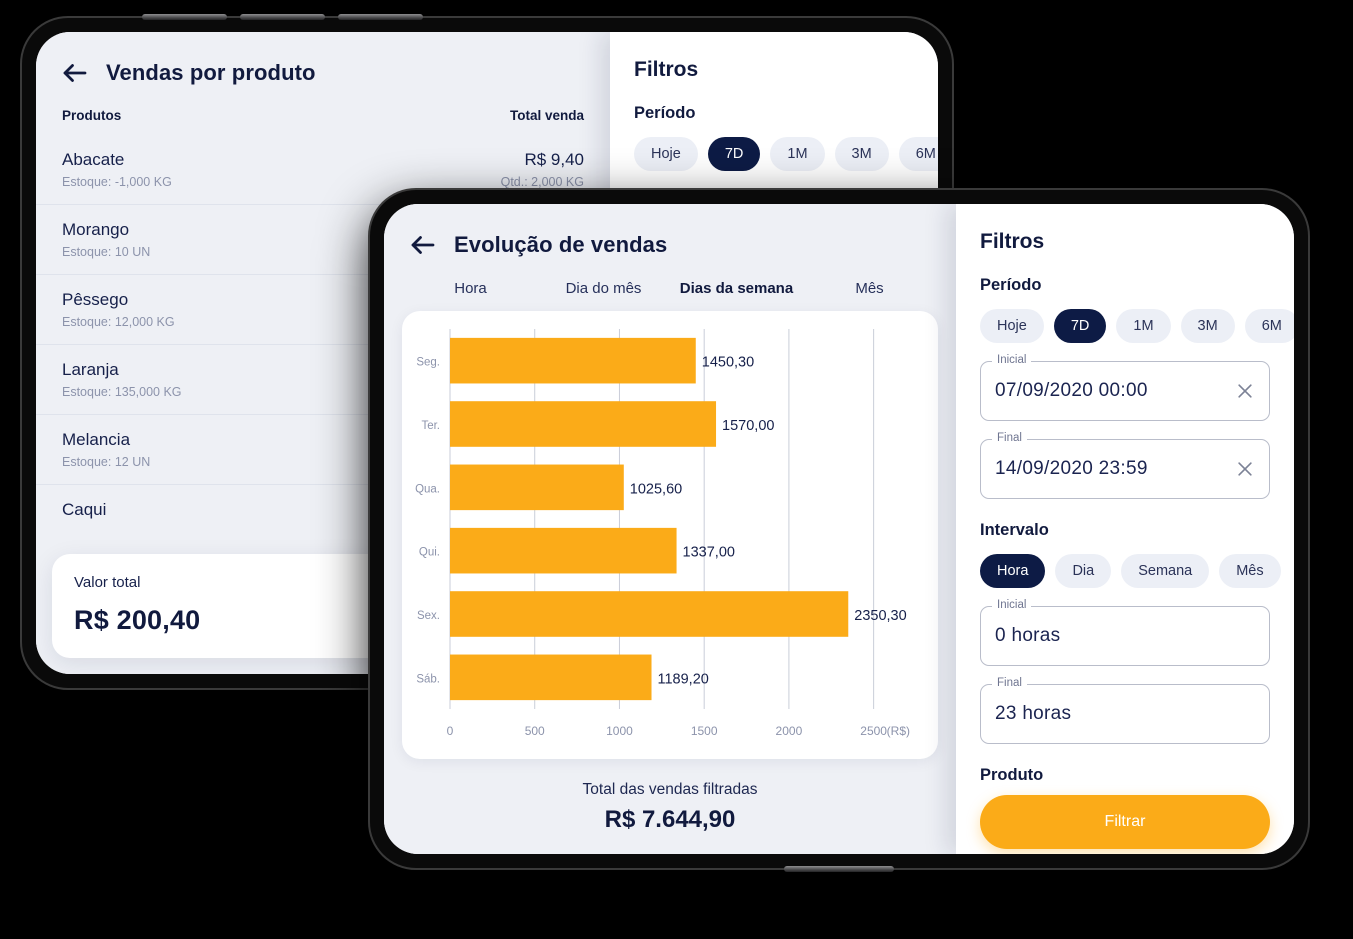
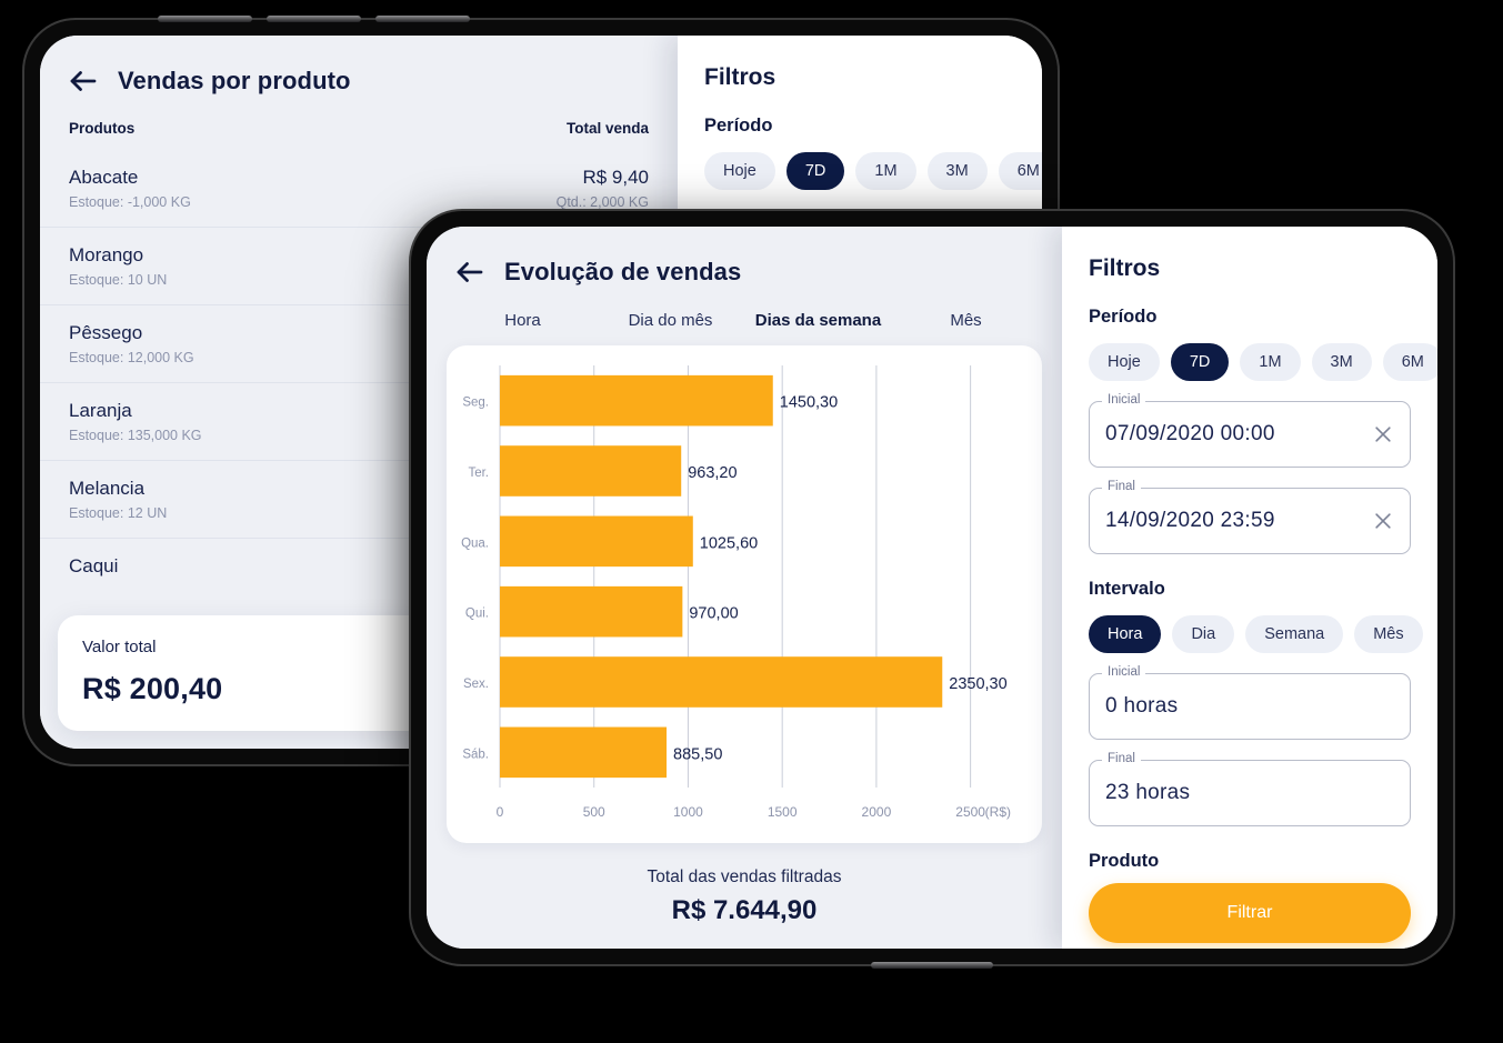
Ter.: 1570,00 -> 963,20
Qui.: 1337,00 -> 970,00
Sáb.: 1189,20 -> 885,50
